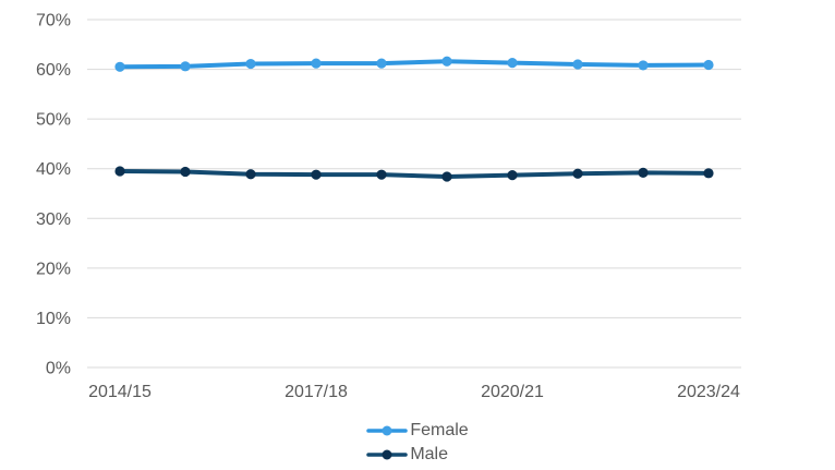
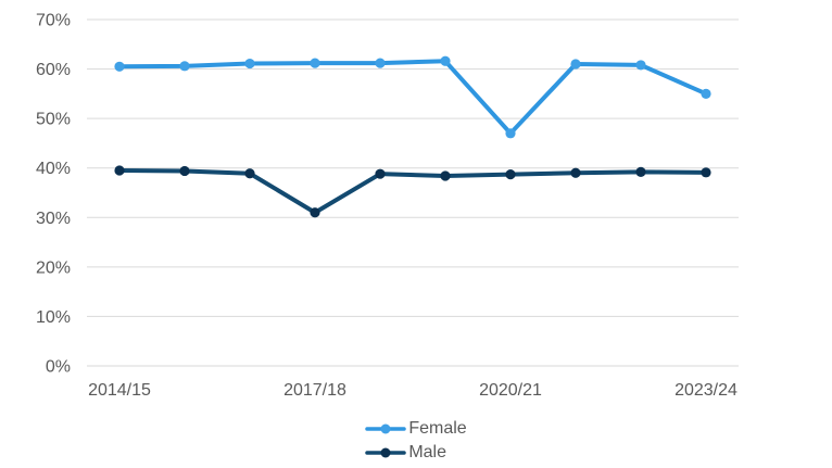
Male/2017/18: 39% -> 31%
Female/2020/21: 61% -> 47%
Female/2023/24: 61% -> 55%
